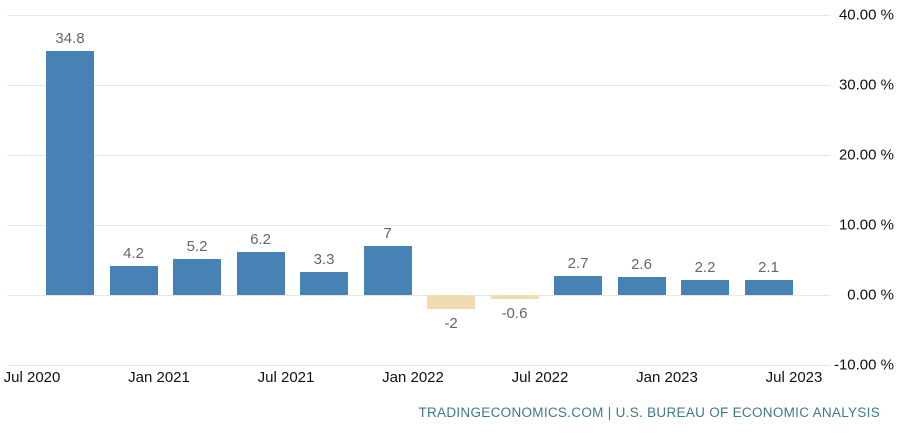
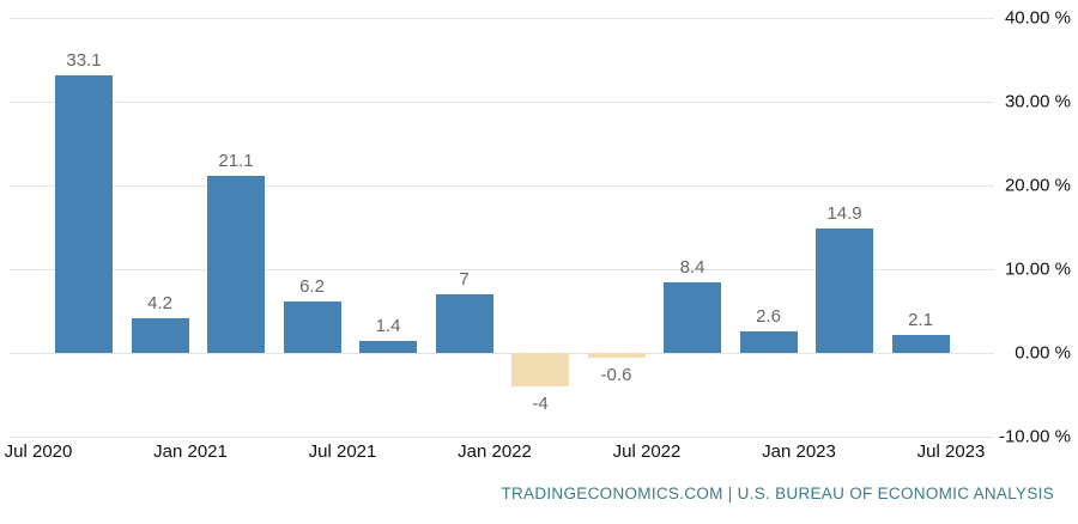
Jul 2020: 34.8 -> 33.1
Jan 2021: 5.2 -> 21.1
Jul 2021: 3.3 -> 1.4
Jan 2022: -2 -> -4
Jul 2022: 2.7 -> 8.4
Jan 2023: 2.2 -> 14.9
